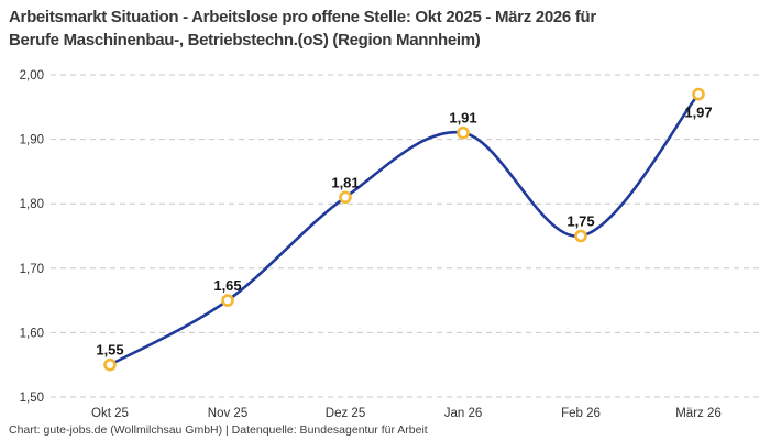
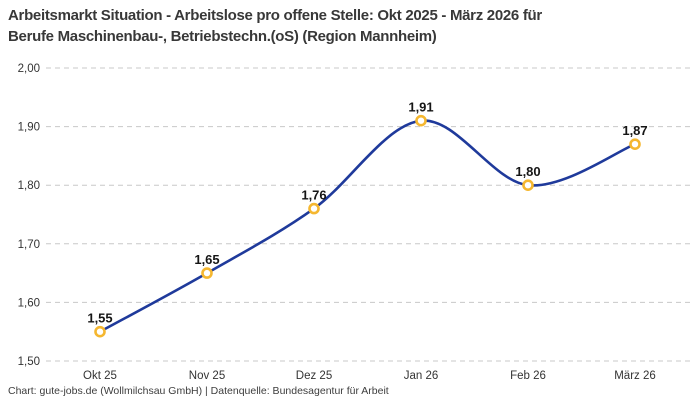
Dez 25: 1,81 -> 1,76
Feb 26: 1,75 -> 1,80
März 26: 1,97 -> 1,87
